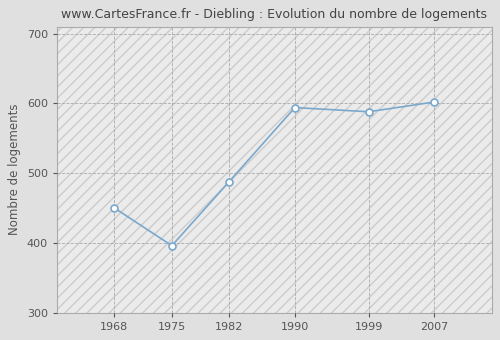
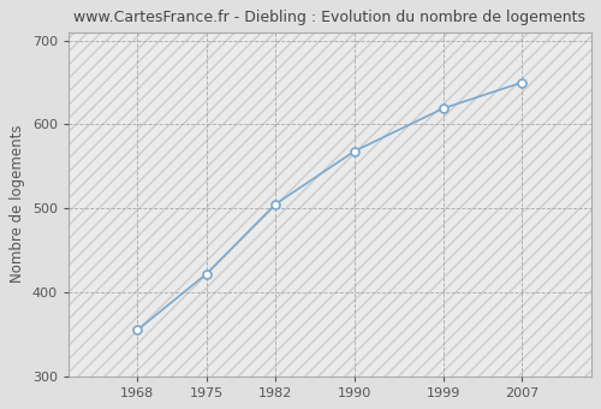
1968: 450 -> 355
1975: 396 -> 422
1982: 488 -> 505
1990: 594 -> 568
1999: 588 -> 619
2007: 602 -> 650
